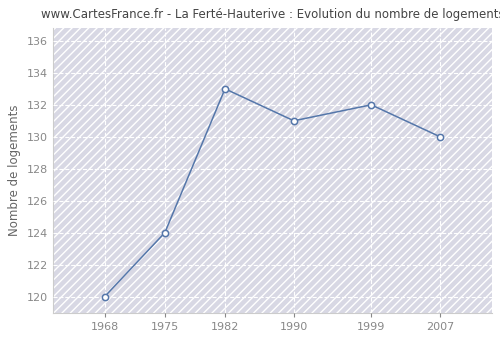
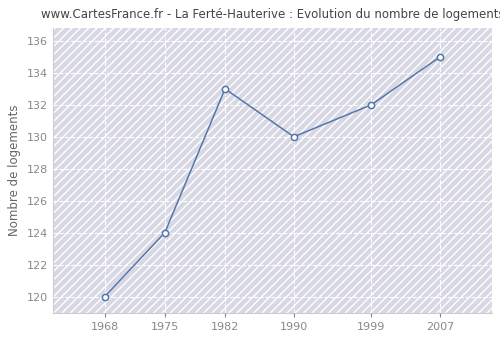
1990: 131 -> 130
2007: 130 -> 135
